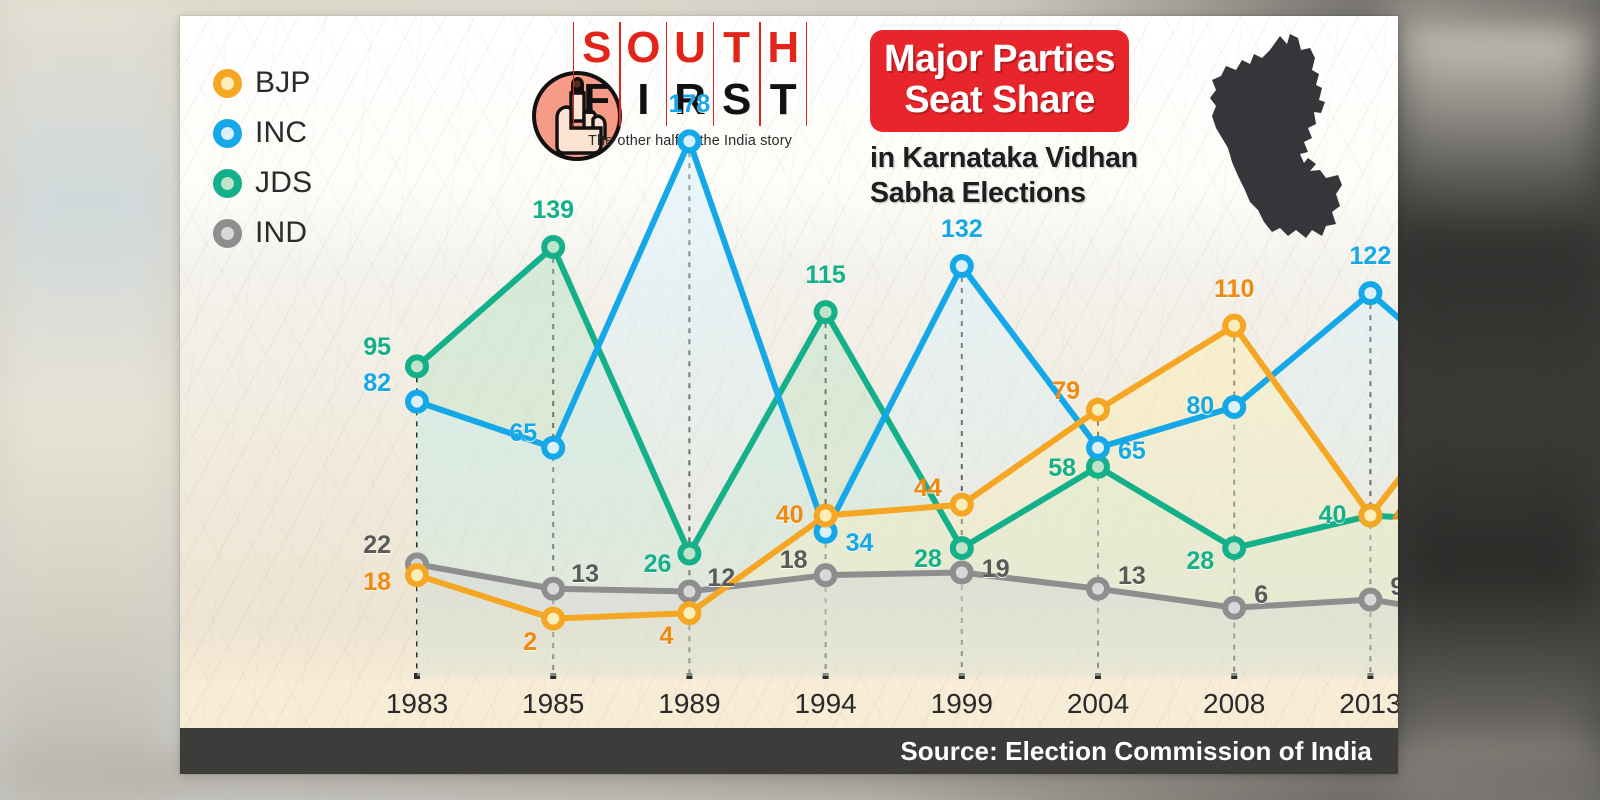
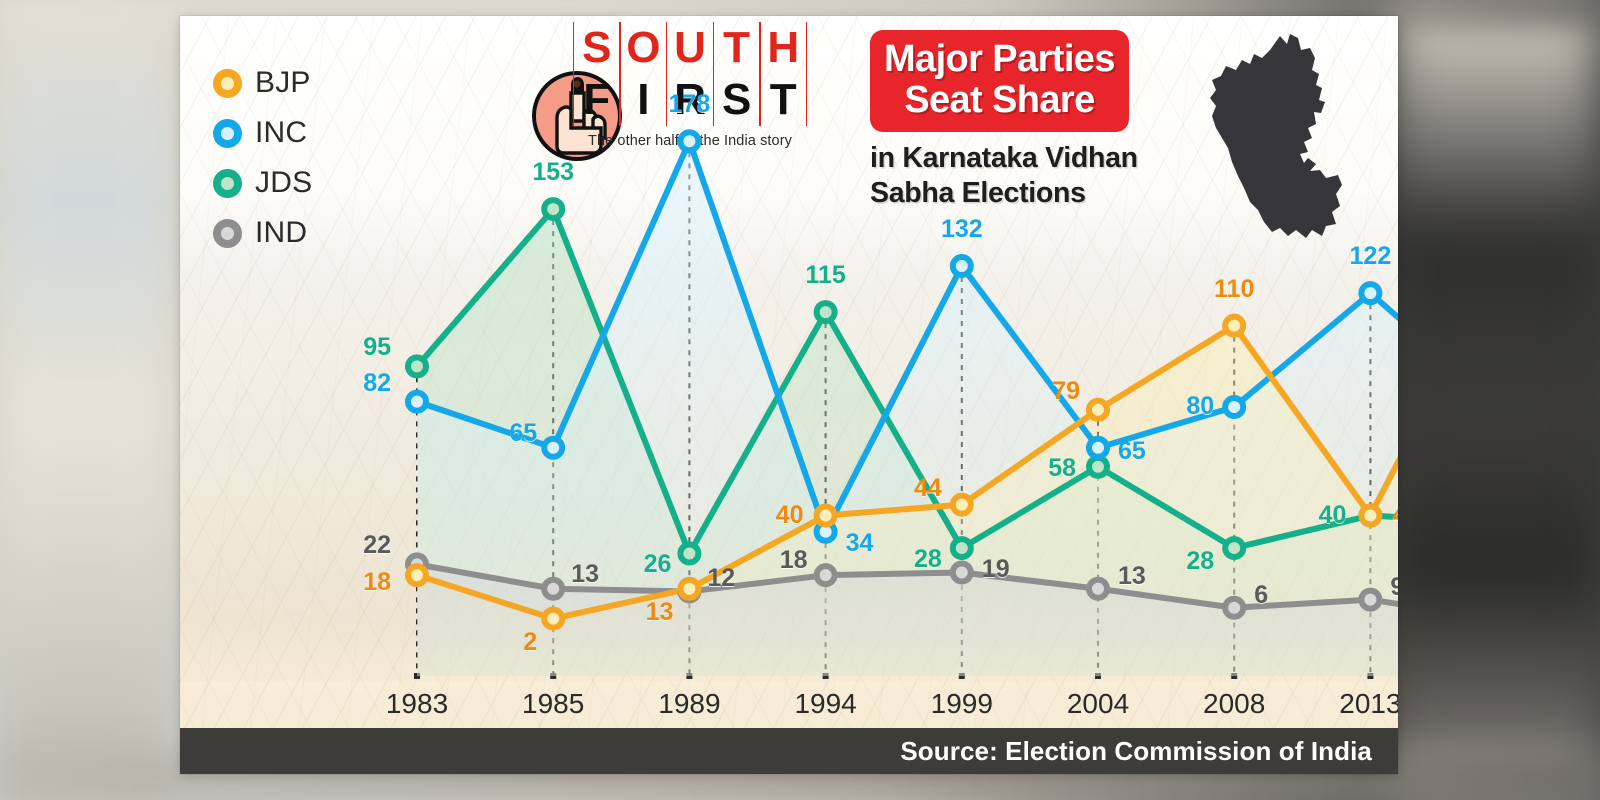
JDS/1985: 139 -> 153
BJP/1989: 4 -> 13
BJP/2018: 104 -> 137
